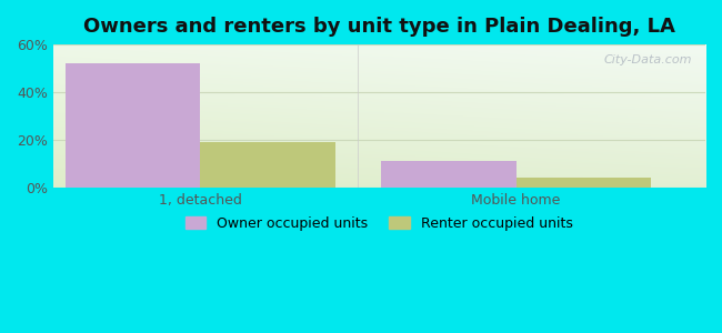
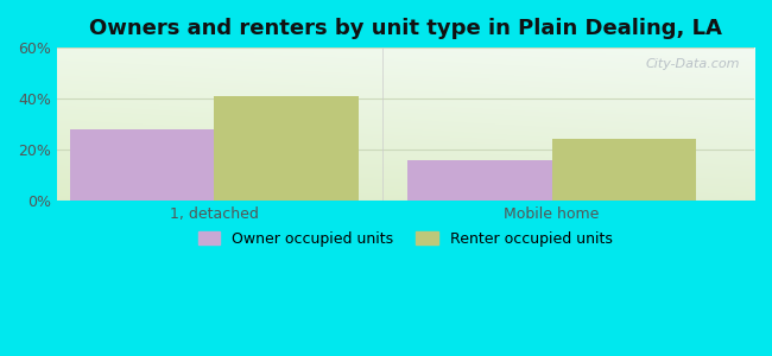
Owner occupied units/1, detached: 52% -> 28%
Renter occupied units/1, detached: 19% -> 41%
Owner occupied units/Mobile home: 11% -> 16%
Renter occupied units/Mobile home: 4% -> 24%
